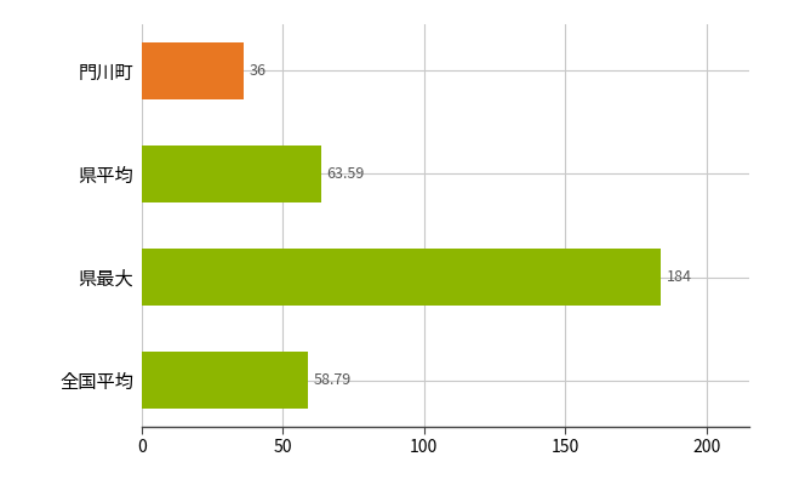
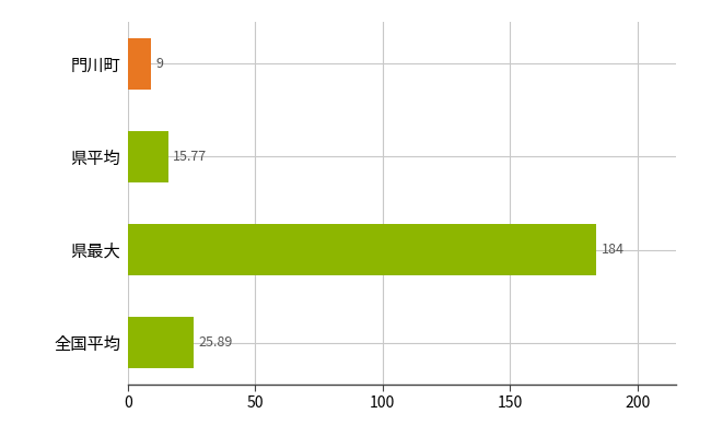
門川町: 36 -> 9
県平均: 63.59 -> 15.77
全国平均: 58.79 -> 25.89
